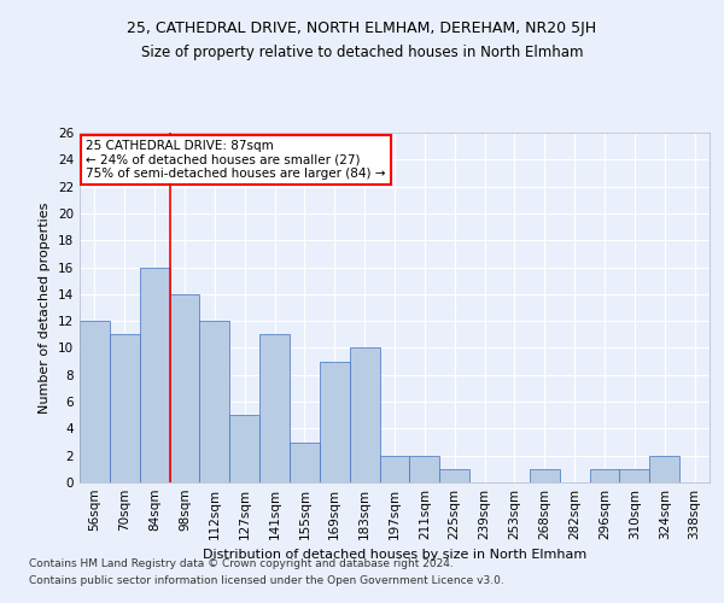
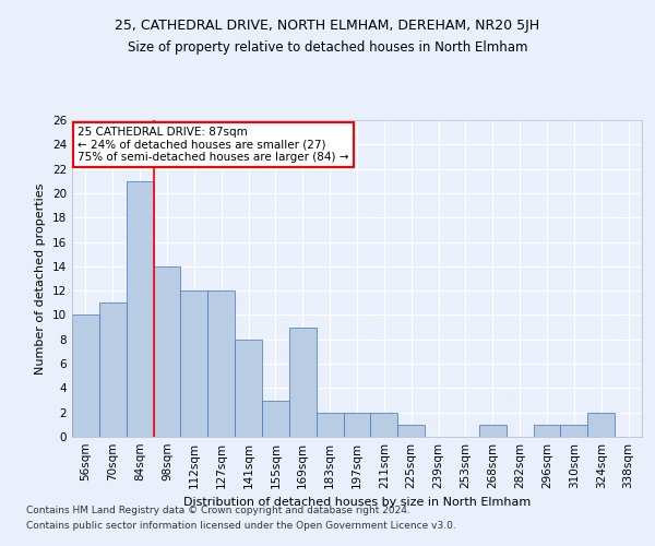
56sqm: 12 -> 10
84sqm: 16 -> 21
127sqm: 5 -> 12
141sqm: 11 -> 8
183sqm: 10 -> 2
